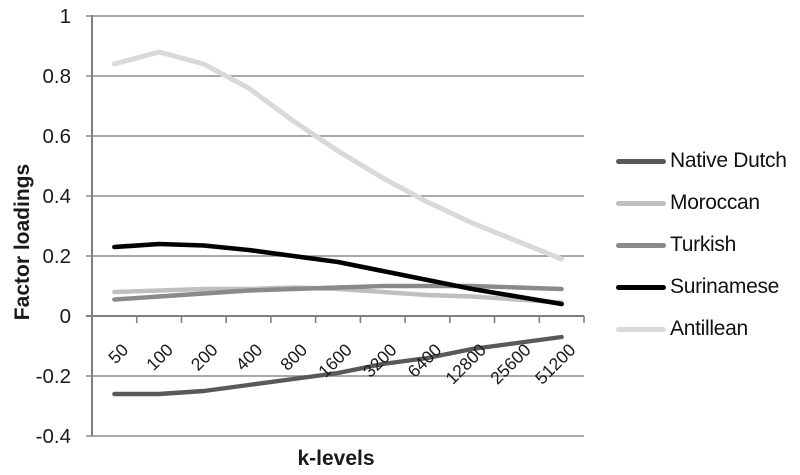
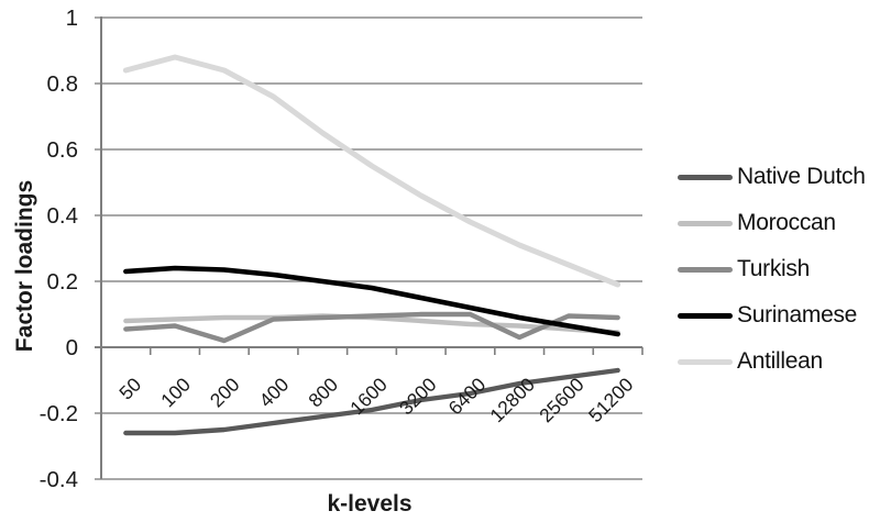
Turkish/200: 0.07 -> 0.02
Turkish/12800: 0.10 -> 0.03
